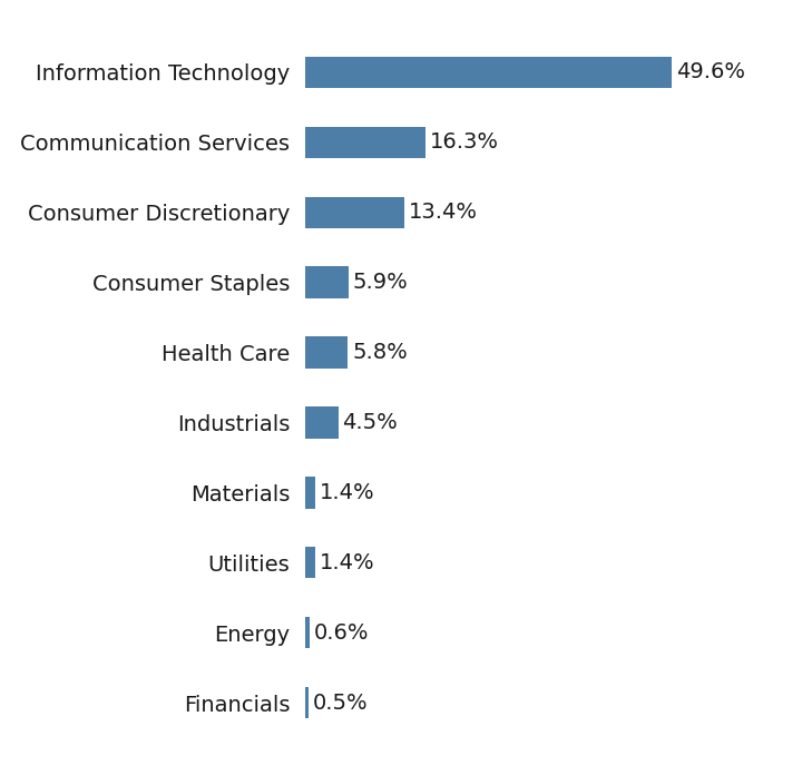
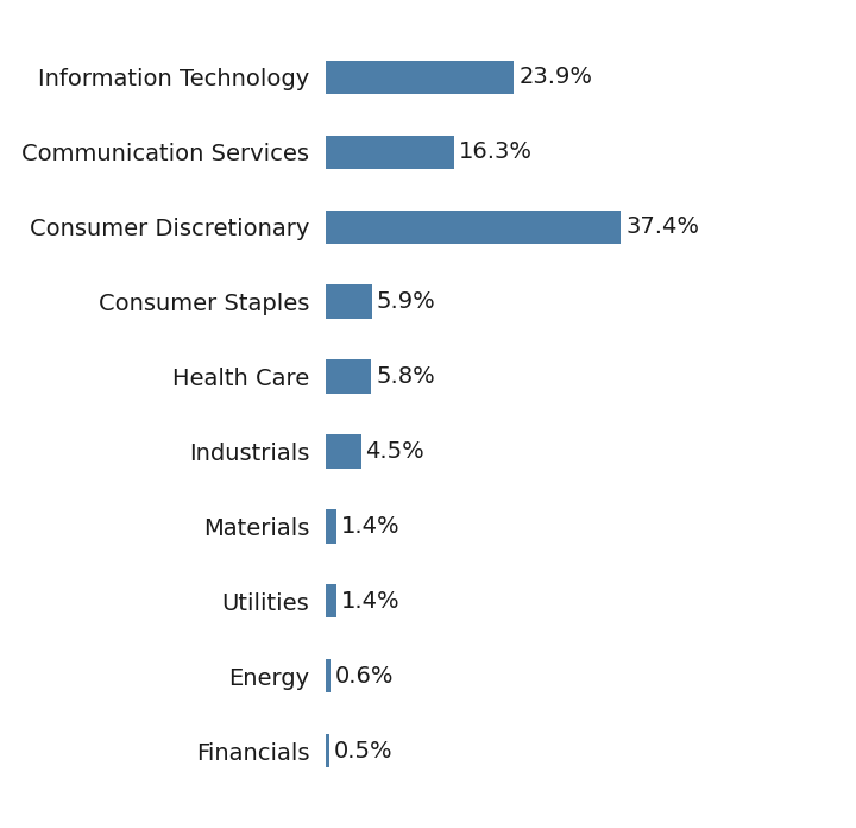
Information Technology: 49.6% -> 23.9%
Consumer Discretionary: 13.4% -> 37.4%
